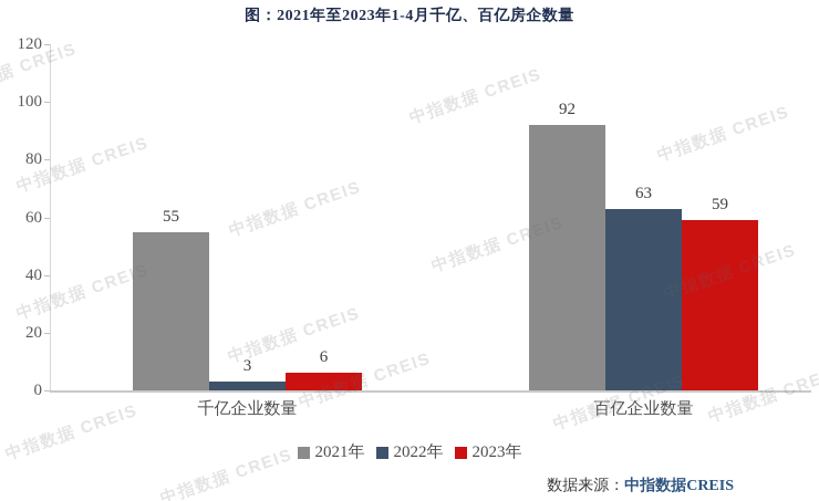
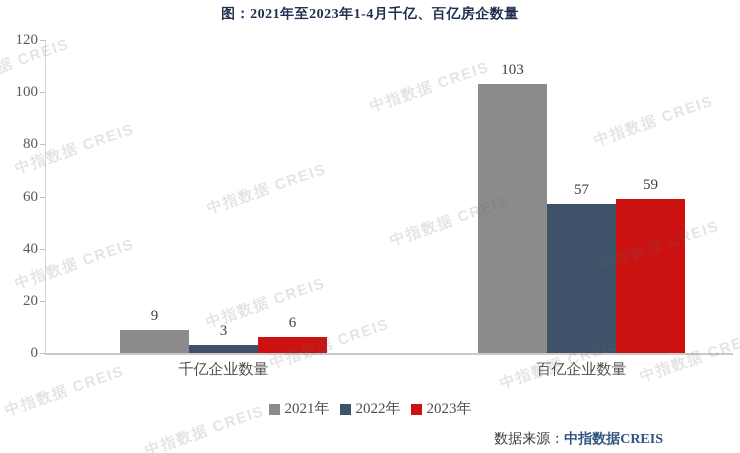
2021年/千亿企业数量: 55 -> 9
2021年/百亿企业数量: 92 -> 103
2022年/百亿企业数量: 63 -> 57
